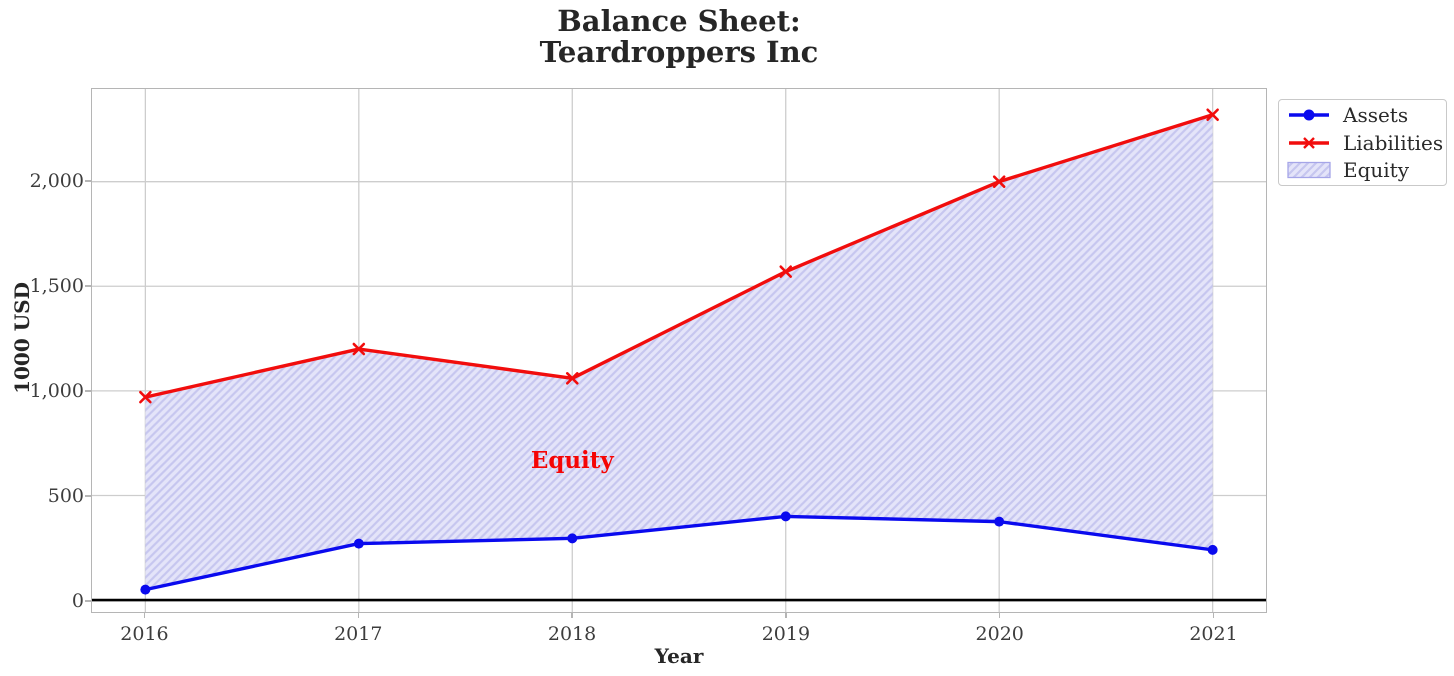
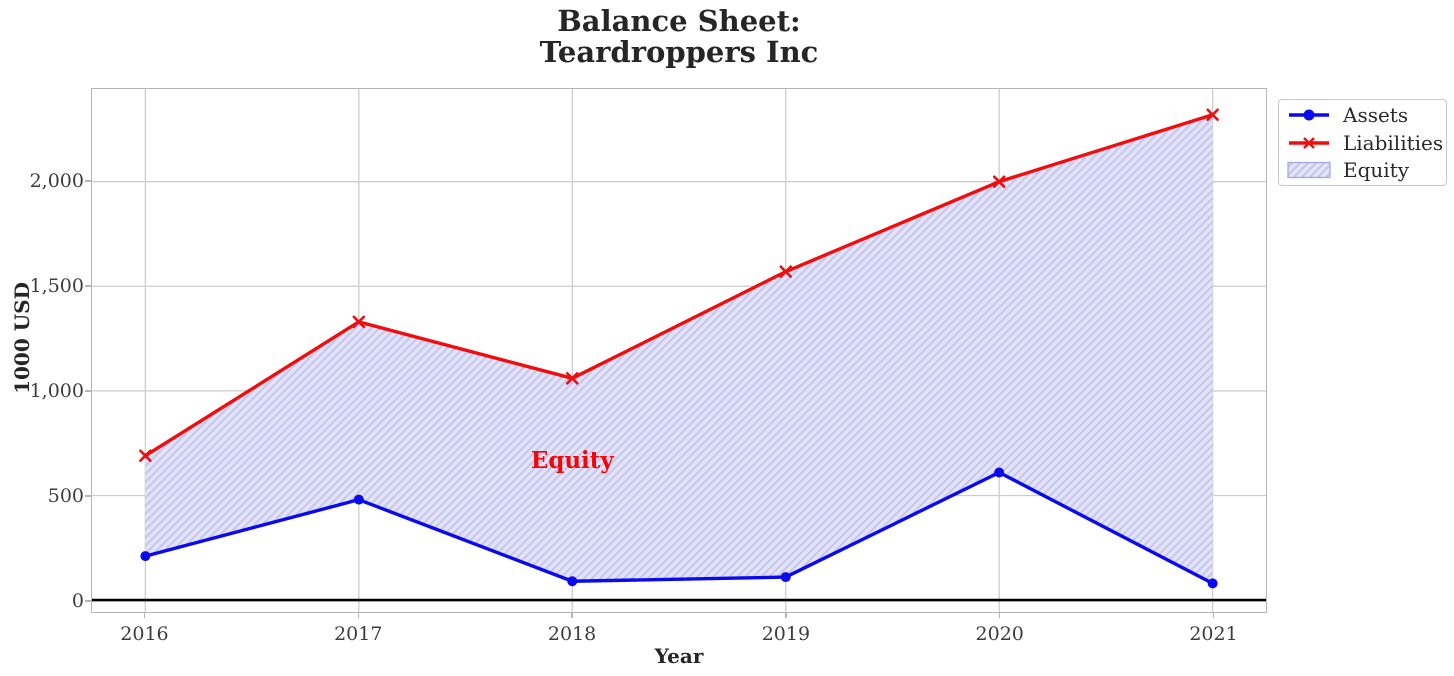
Assets/2016: 50 -> 210
Liabilities/2016: 970 -> 690
Assets/2017: 270 -> 480
Liabilities/2017: 1200 -> 1330
Assets/2018: 300 -> 90
Assets/2019: 400 -> 110
Assets/2020: 380 -> 610
Assets/2021: 240 -> 80
